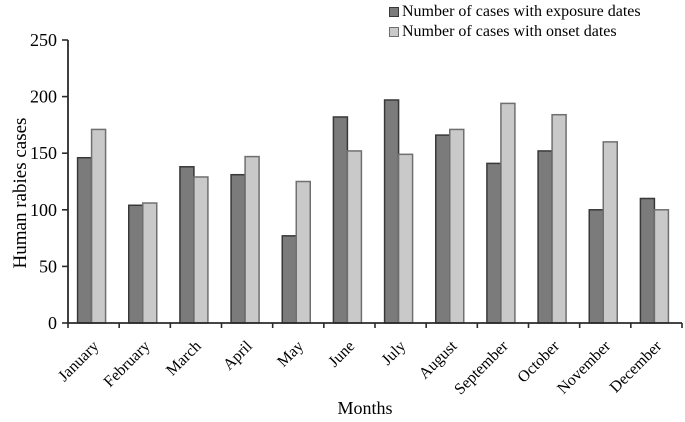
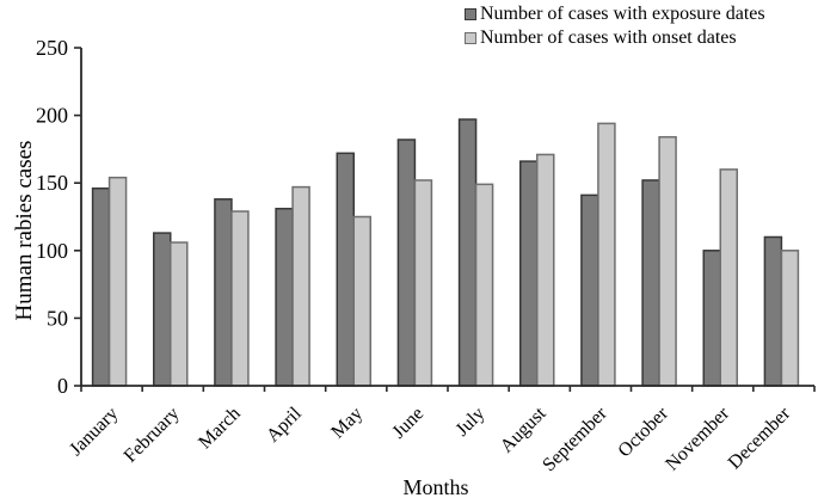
Number of cases with onset dates/January: 171 -> 154
Number of cases with exposure dates/February: 104 -> 113
Number of cases with exposure dates/May: 77 -> 172
